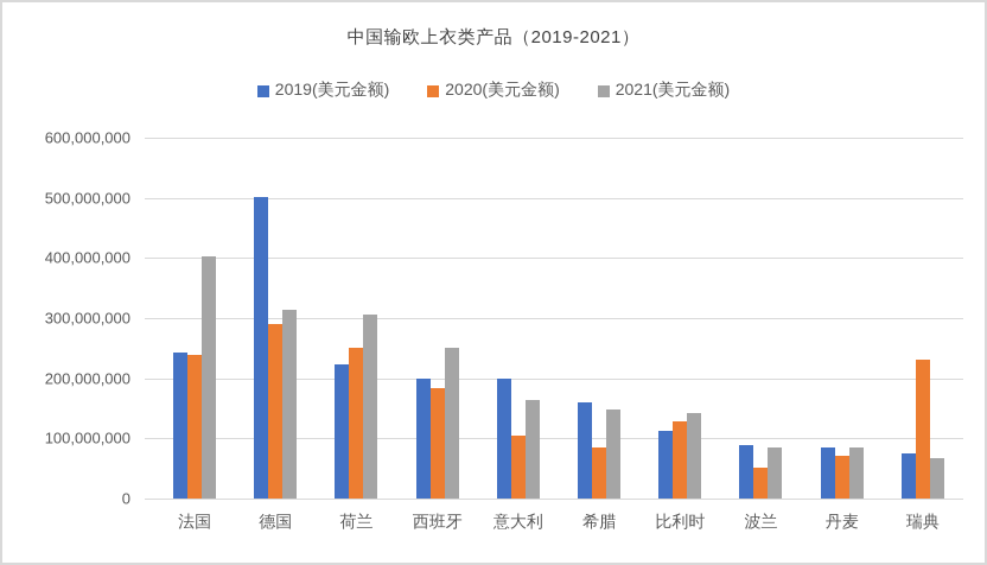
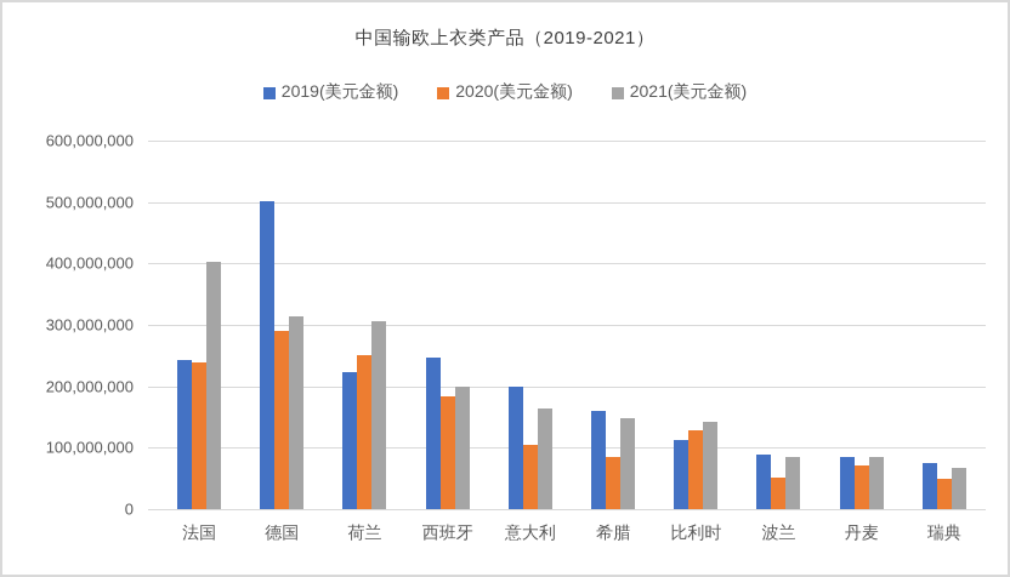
2019(美元金额)/西班牙: 200000000 -> 250000000
2021(美元金额)/西班牙: 250000000 -> 200000000
2020(美元金额)/瑞典: 230000000 -> 50000000
